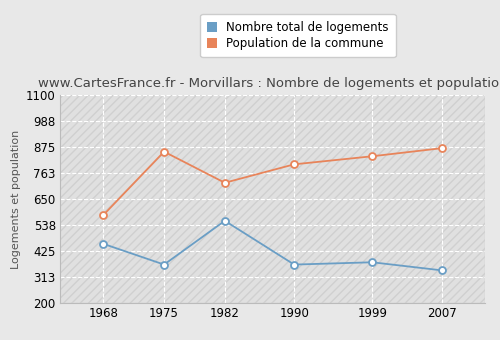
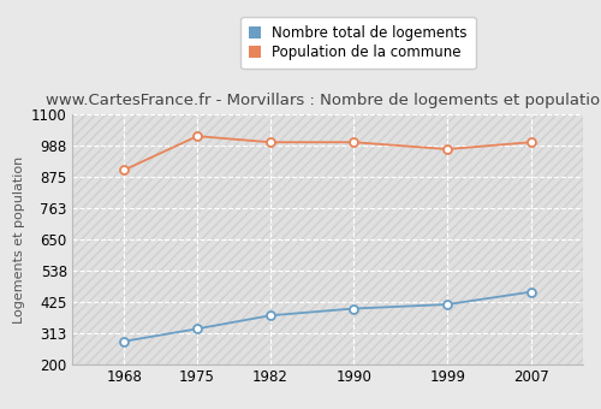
Nombre total de logements/1968: 455 -> 282
Population de la commune/1968: 580 -> 900
Nombre total de logements/1975: 365 -> 327
Population de la commune/1975: 855 -> 1022
Nombre total de logements/1982: 555 -> 375
Population de la commune/1982: 720 -> 1000
Nombre total de logements/1990: 365 -> 400
Population de la commune/1990: 800 -> 1000
Nombre total de logements/1999: 375 -> 415
Population de la commune/1999: 835 -> 975
Nombre total de logements/2007: 340 -> 460
Population de la commune/2007: 870 -> 1000
